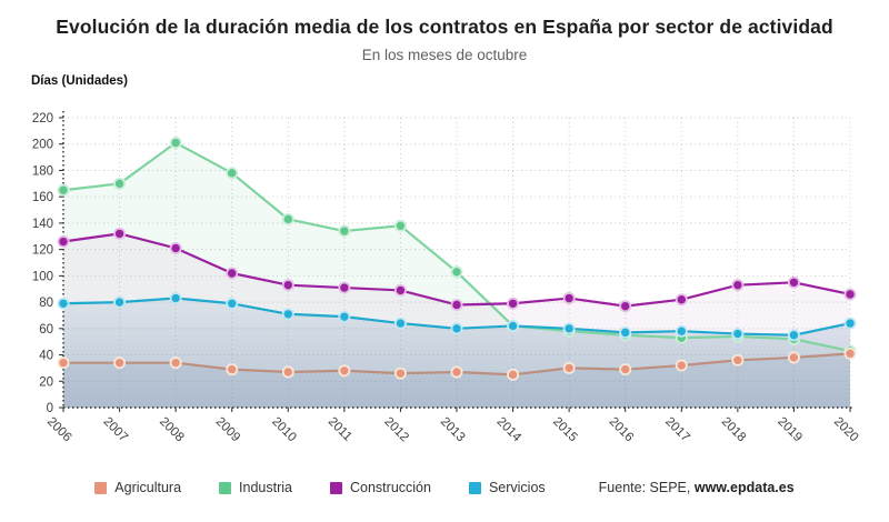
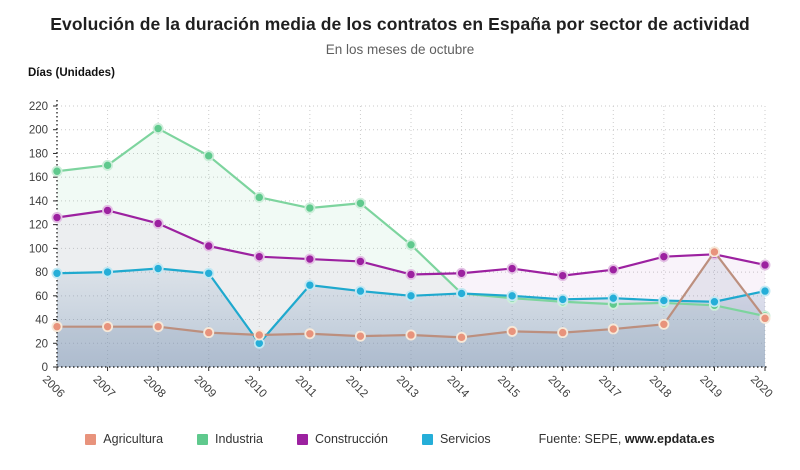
Servicios/2010: 71 -> 20
Agricultura/2019: 38 -> 97
